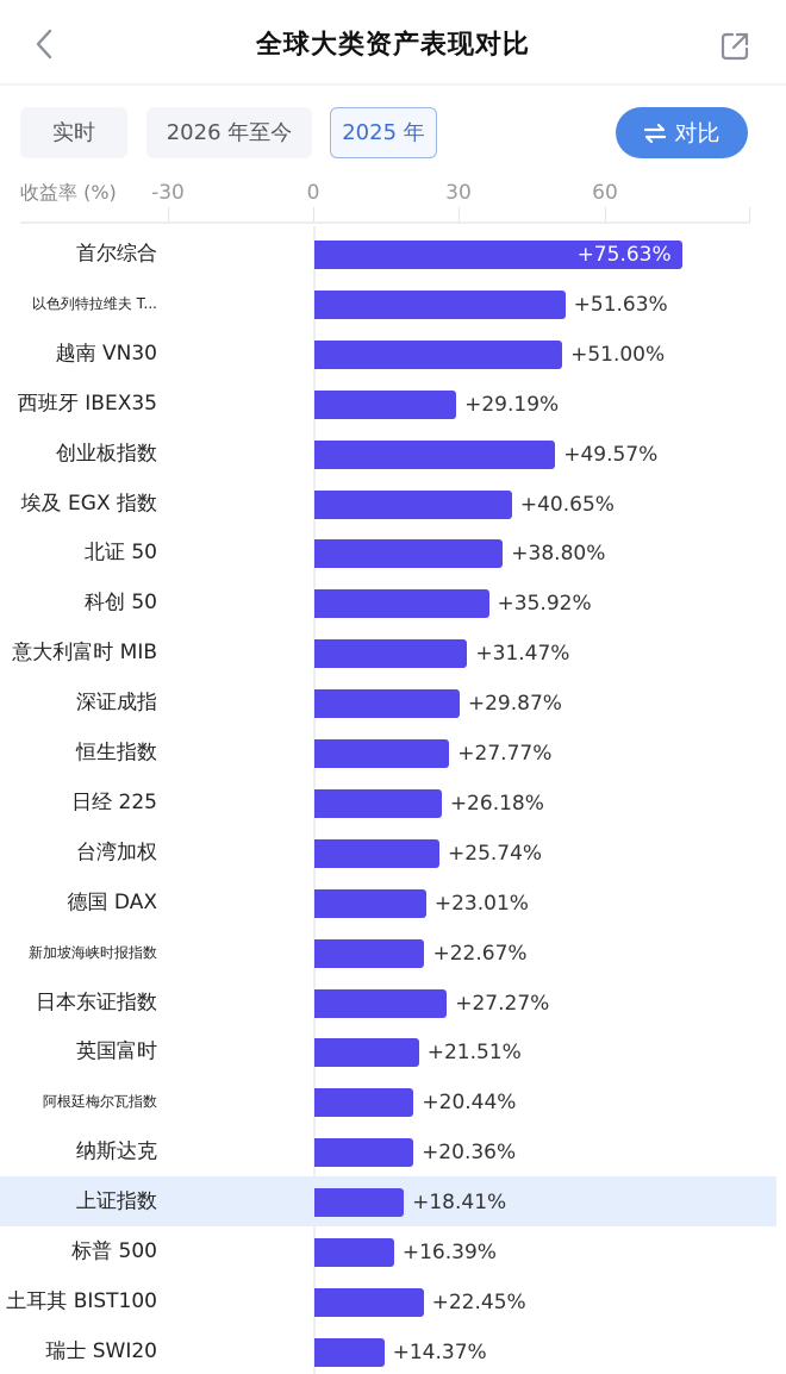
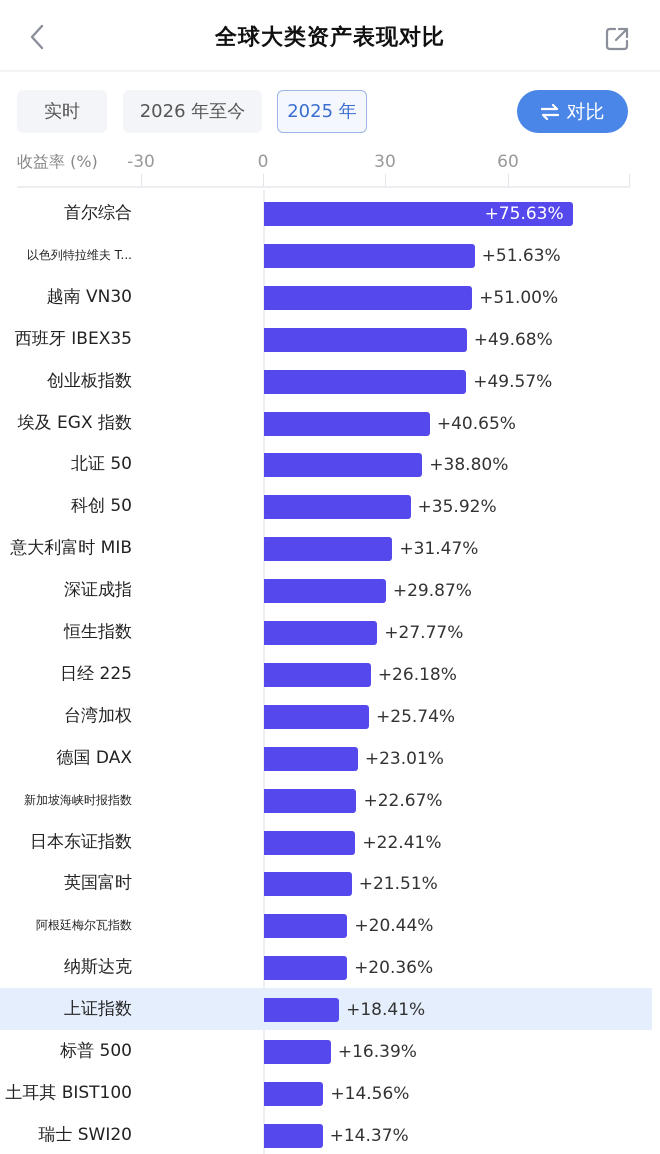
西班牙 IBEX35: +29.19% -> +49.68%
日本东证指数: +27.27% -> +22.41%
土耳其 BIST100: +22.45% -> +14.56%
